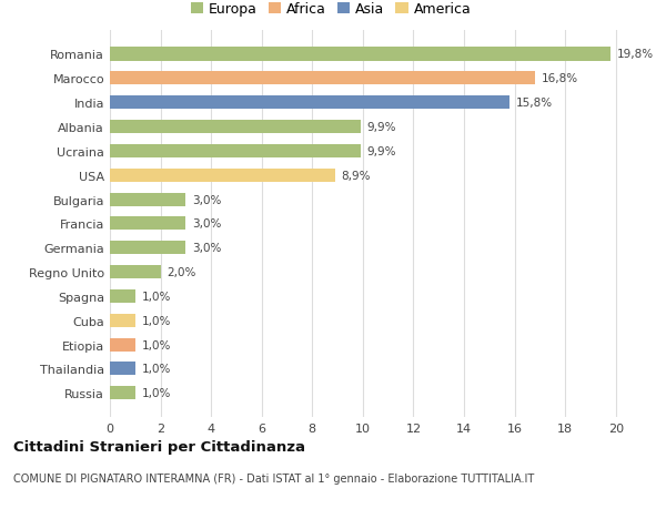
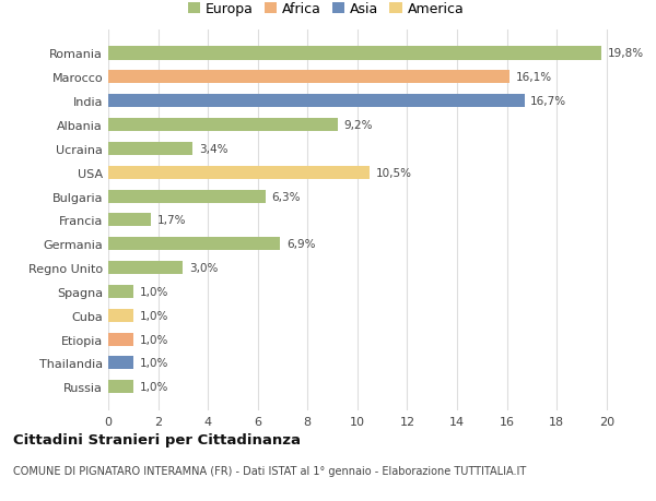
Marocco: 16,8% -> 16,1%
India: 15,8% -> 16,7%
Albania: 9,9% -> 9,2%
Ucraina: 9,9% -> 3,4%
USA: 8,9% -> 10,5%
Bulgaria: 3,0% -> 6,3%
Francia: 3,0% -> 1,7%
Germania: 3,0% -> 6,9%
Regno Unito: 2,0% -> 3,0%
